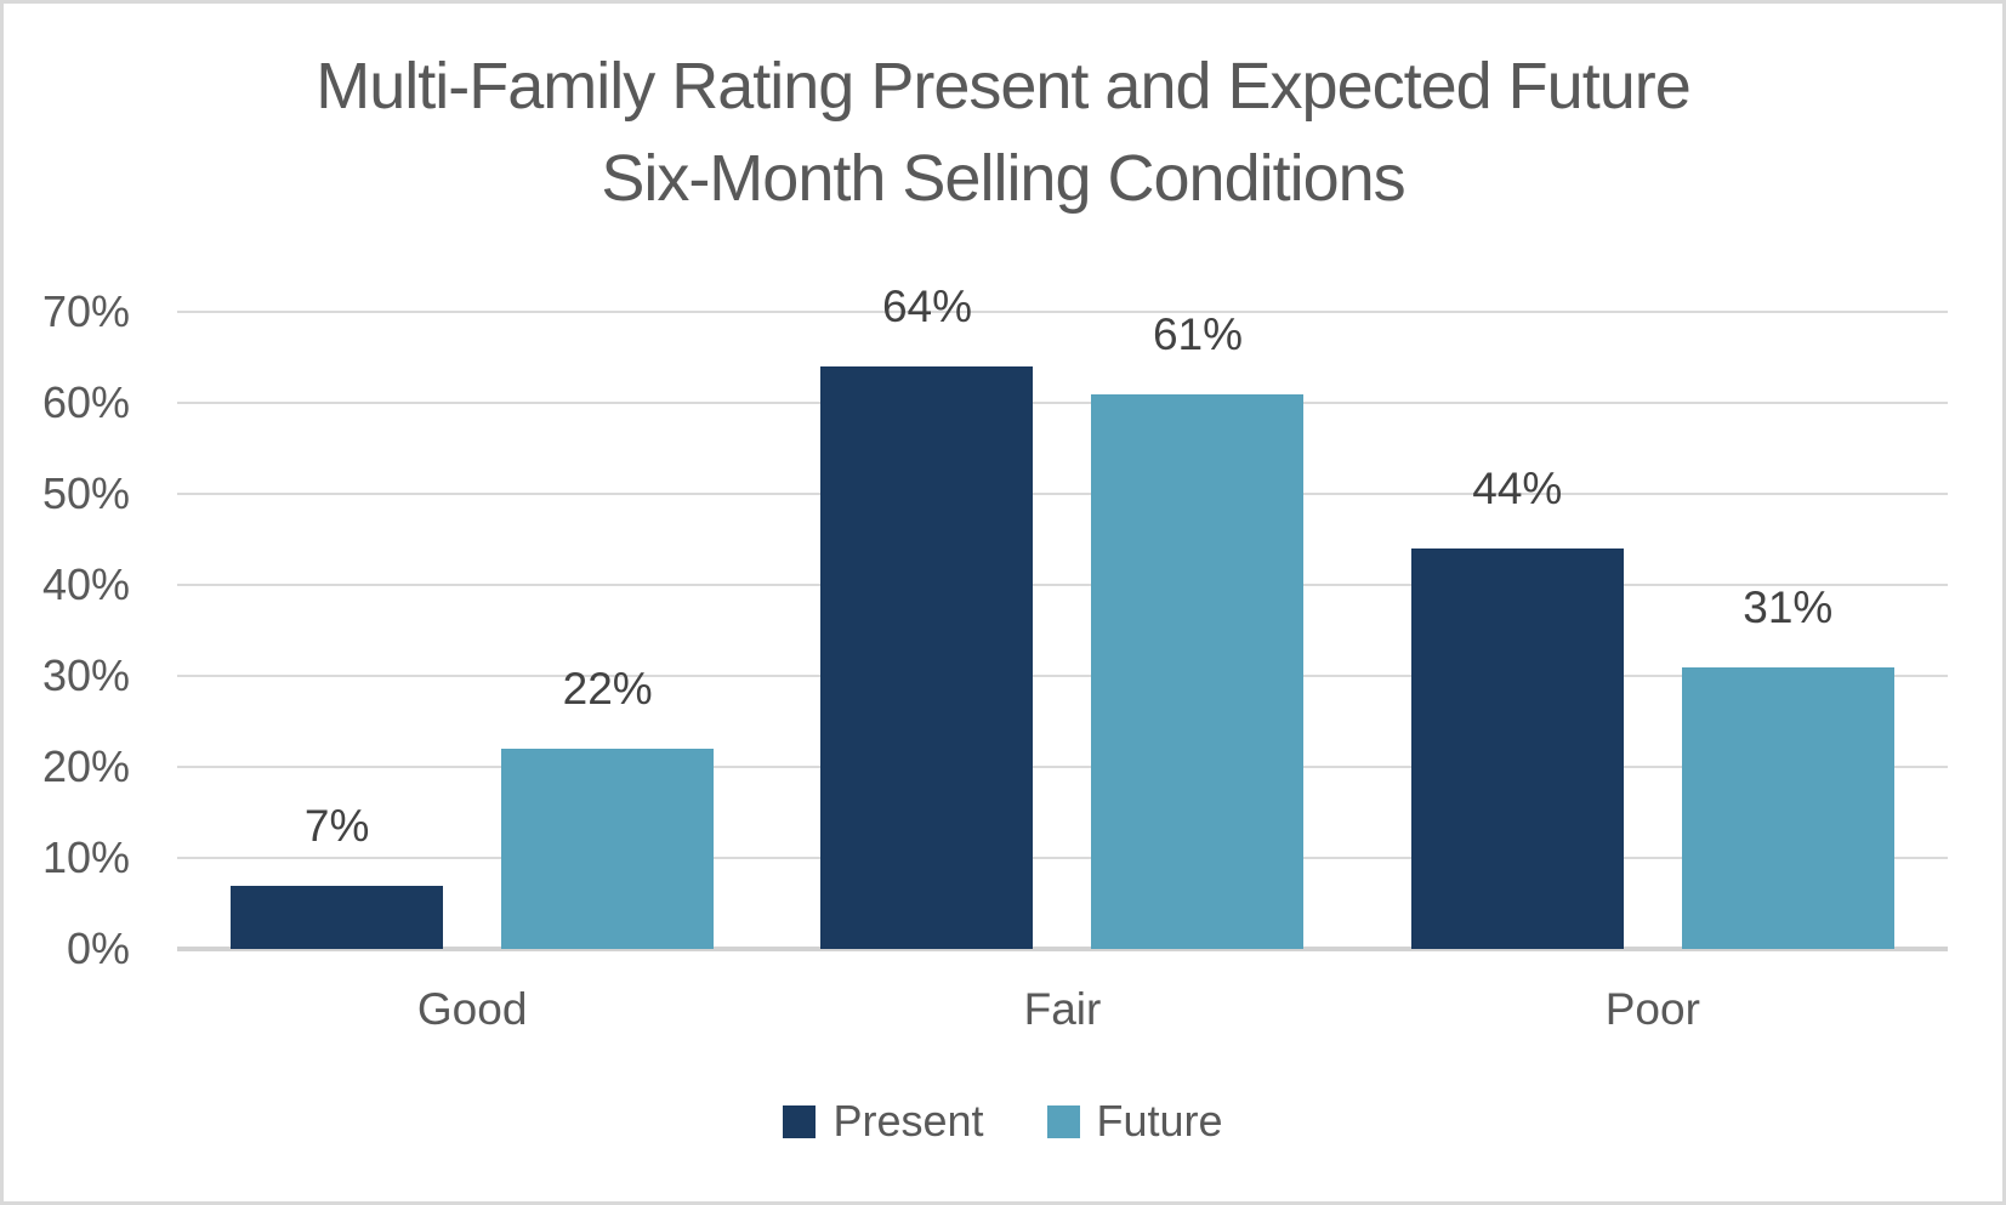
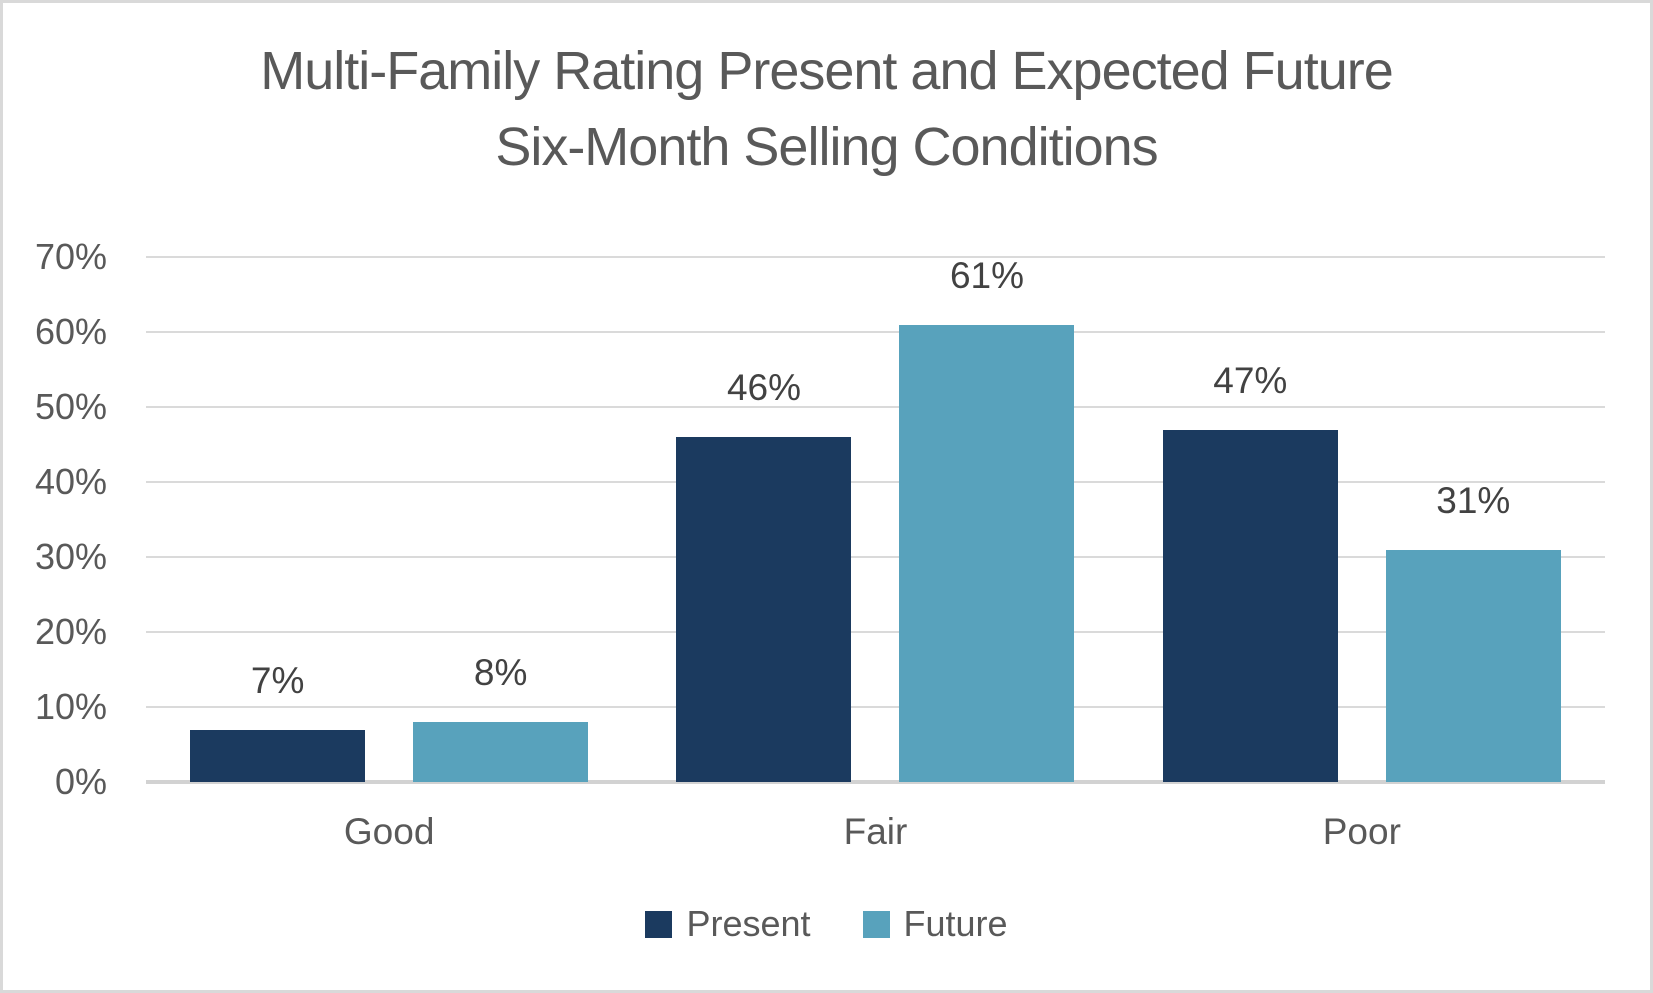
Future/Good: 22% -> 8%
Present/Fair: 64% -> 46%
Present/Poor: 44% -> 47%
